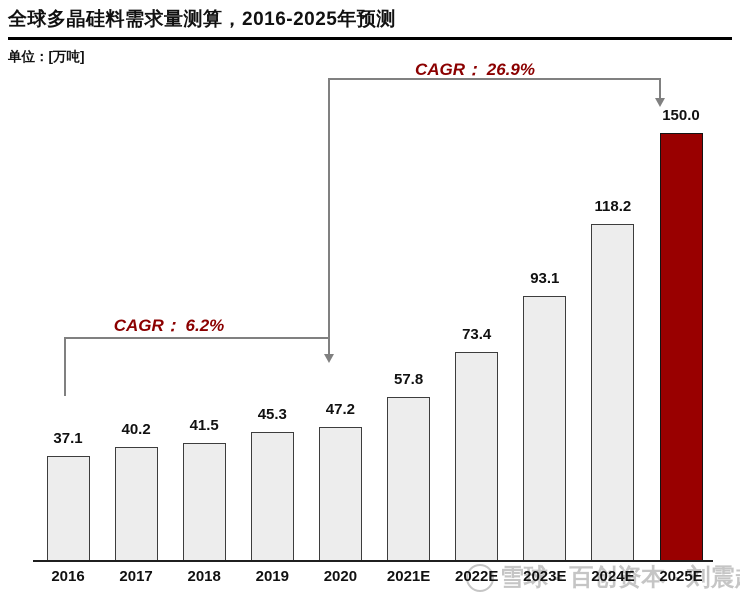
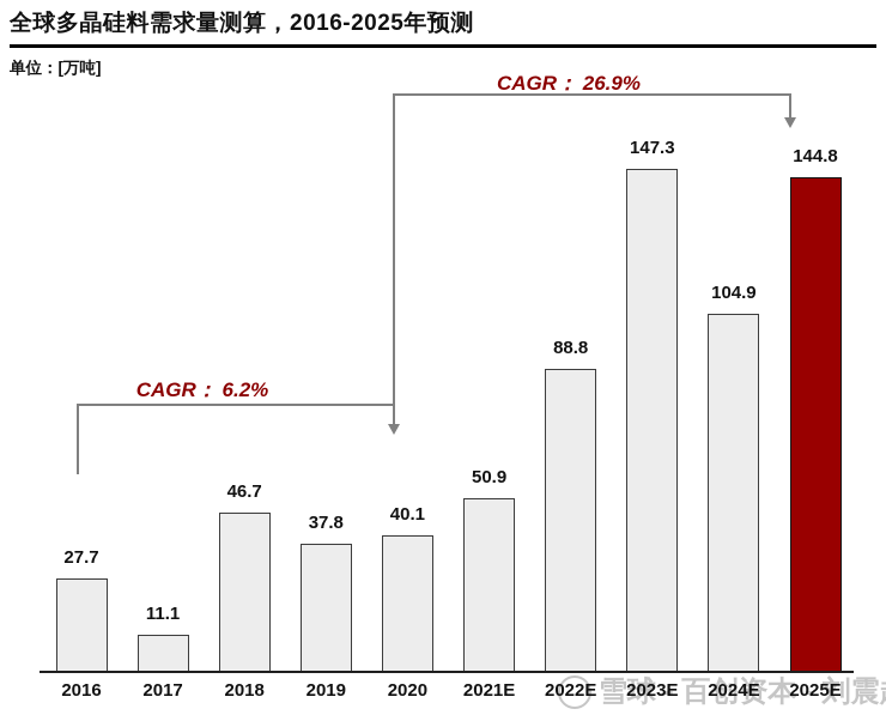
2016: 37.1 -> 27.7
2017: 40.2 -> 11.1
2018: 41.5 -> 46.7
2019: 45.3 -> 37.8
2020: 47.2 -> 40.1
2021E: 57.8 -> 50.9
2022E: 73.4 -> 88.8
2023E: 93.1 -> 147.3
2024E: 118.2 -> 104.9
2025E: 150.0 -> 144.8
